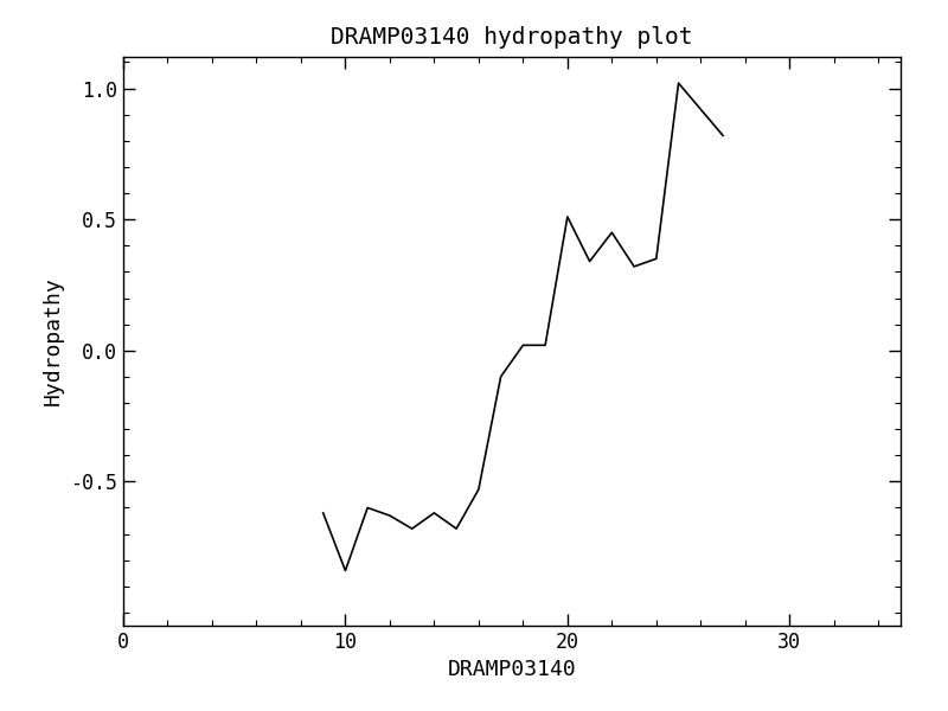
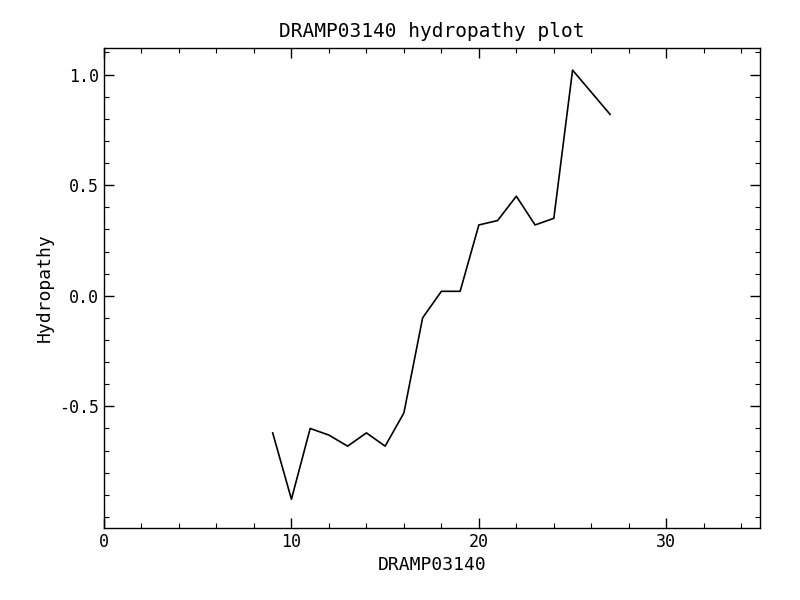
10: -0.84 -> -0.92
20: 0.51 -> 0.32
